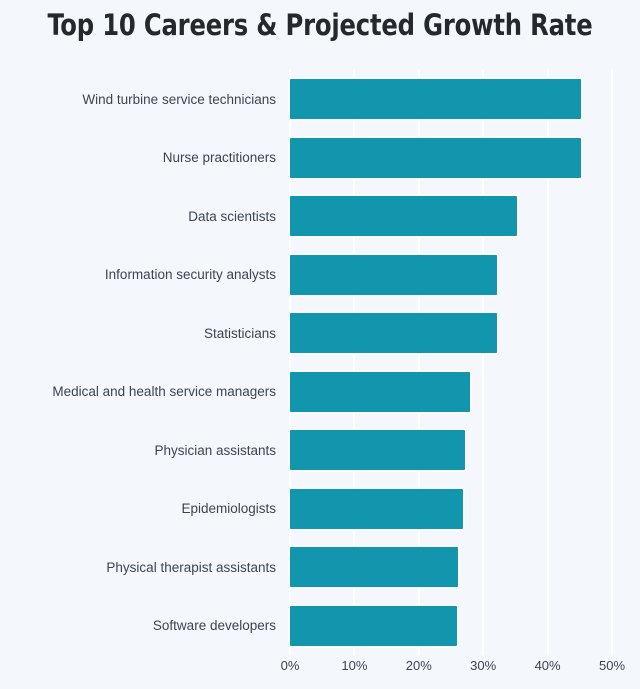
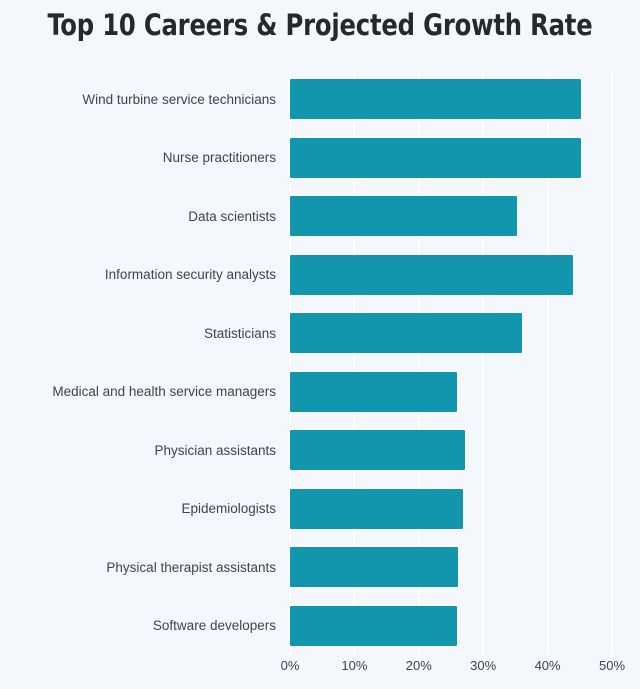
Information security analysts: 32% -> 44%
Statisticians: 32% -> 36%
Medical and health service managers: 28% -> 26%
